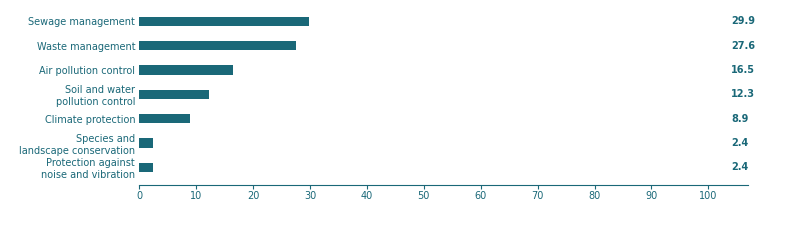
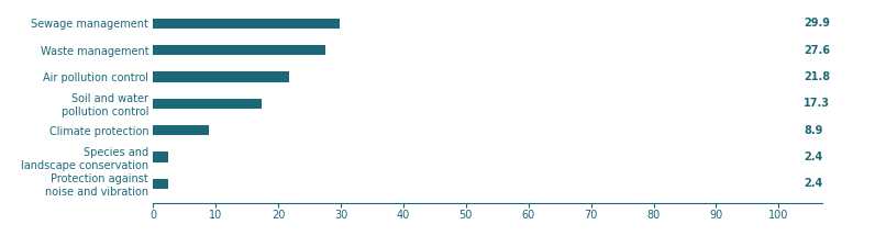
Air pollution control: 16.5 -> 21.8
Soil and water pollution control: 12.3 -> 17.3
